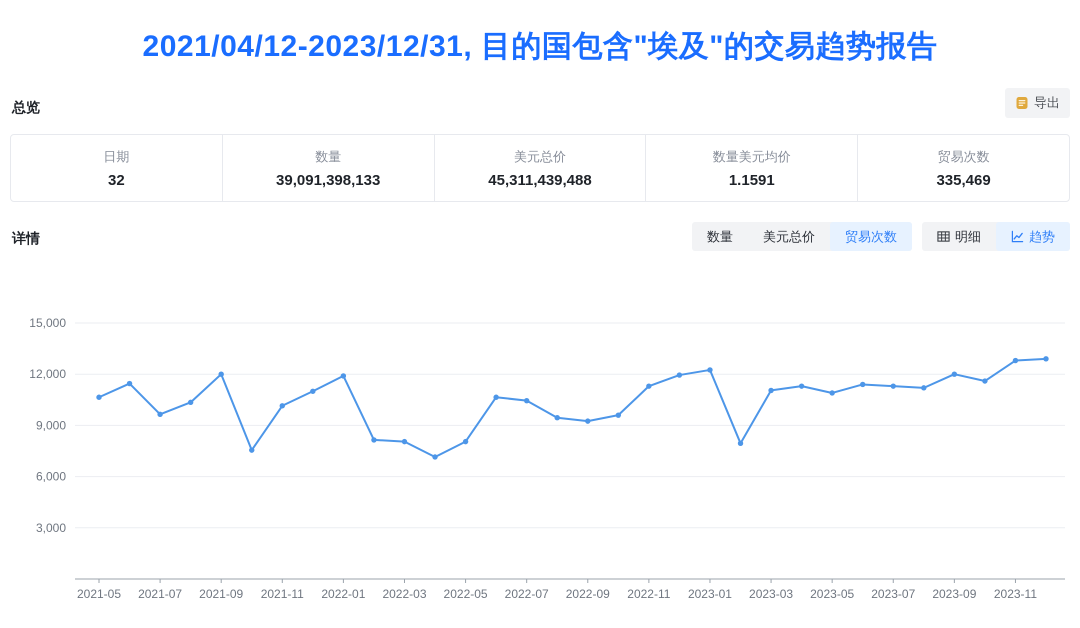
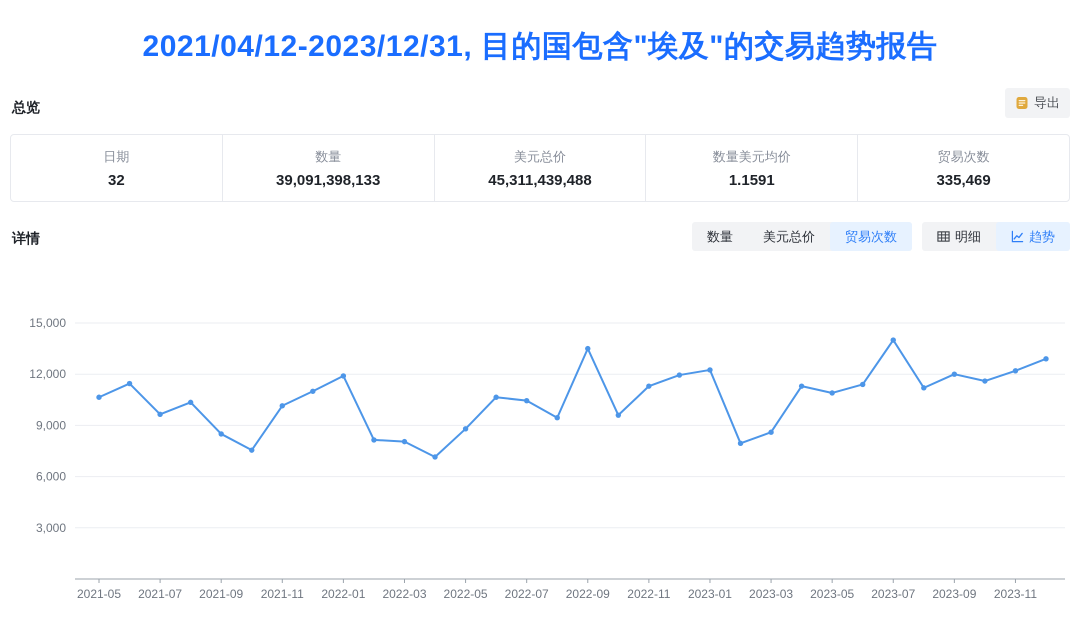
2021-09: 12000 -> 8500
2022-05: 8000 -> 8800
2022-09: 9200 -> 13500
2023-03: 11000 -> 8600
2023-07: 11300 -> 14000
2023-11: 12800 -> 12200
